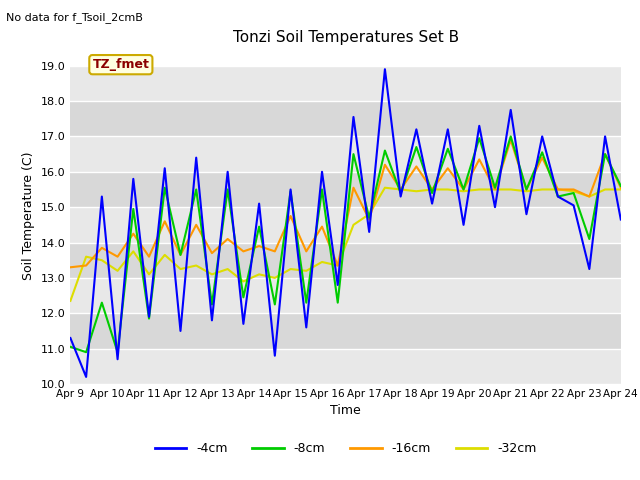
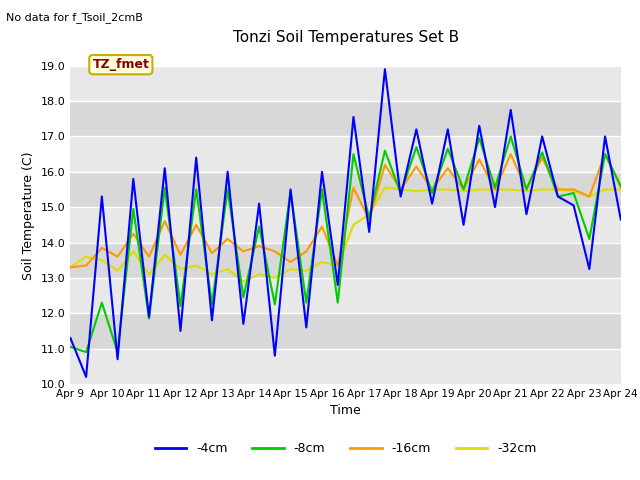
-32cm/Apr 9: 12.35 -> 13.30
-8cm/Apr 12: 13.65 -> 12.20
-16cm/Apr 15: 14.75 -> 13.45
-16cm/Apr 21: 16.90 -> 16.50
